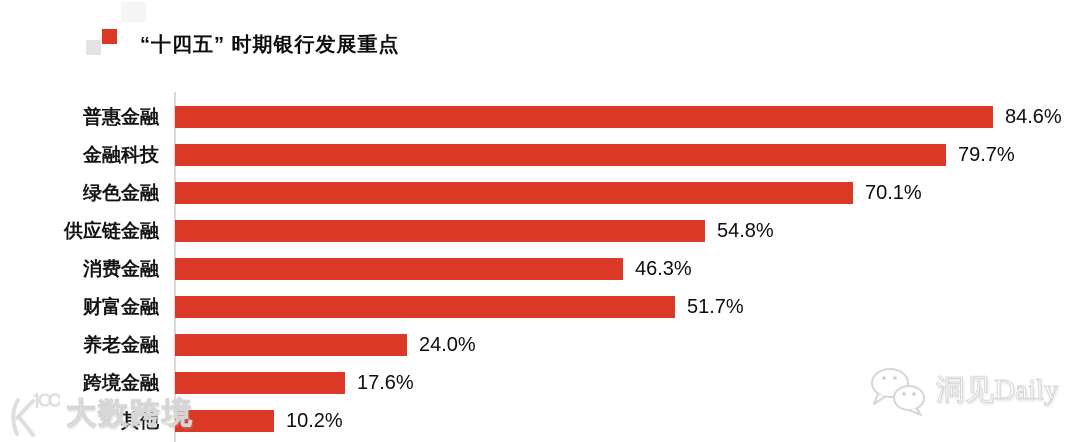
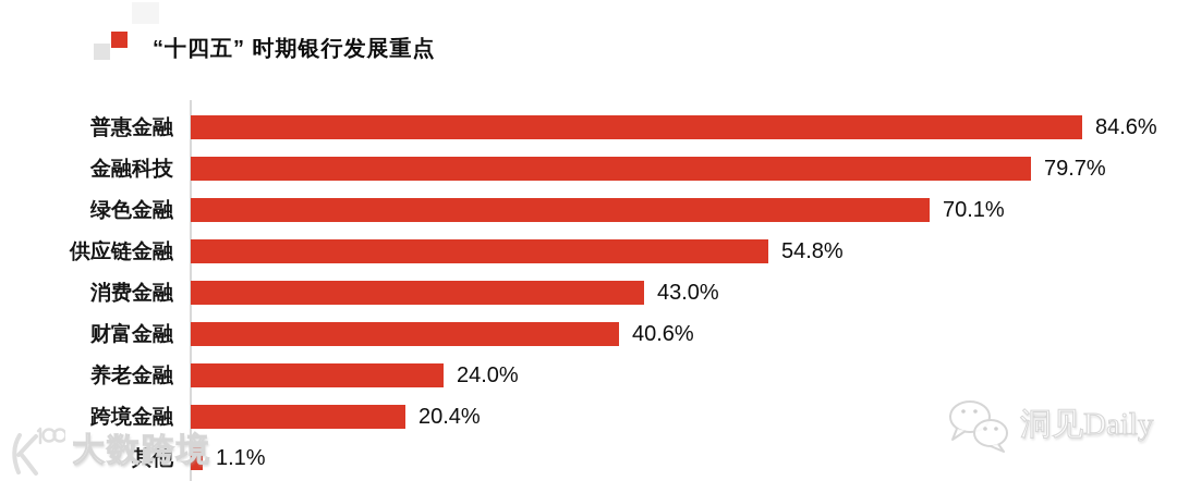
消费金融: 46.3% -> 43.0%
财富金融: 51.7% -> 40.6%
跨境金融: 17.6% -> 20.4%
其他: 10.2% -> 1.1%
